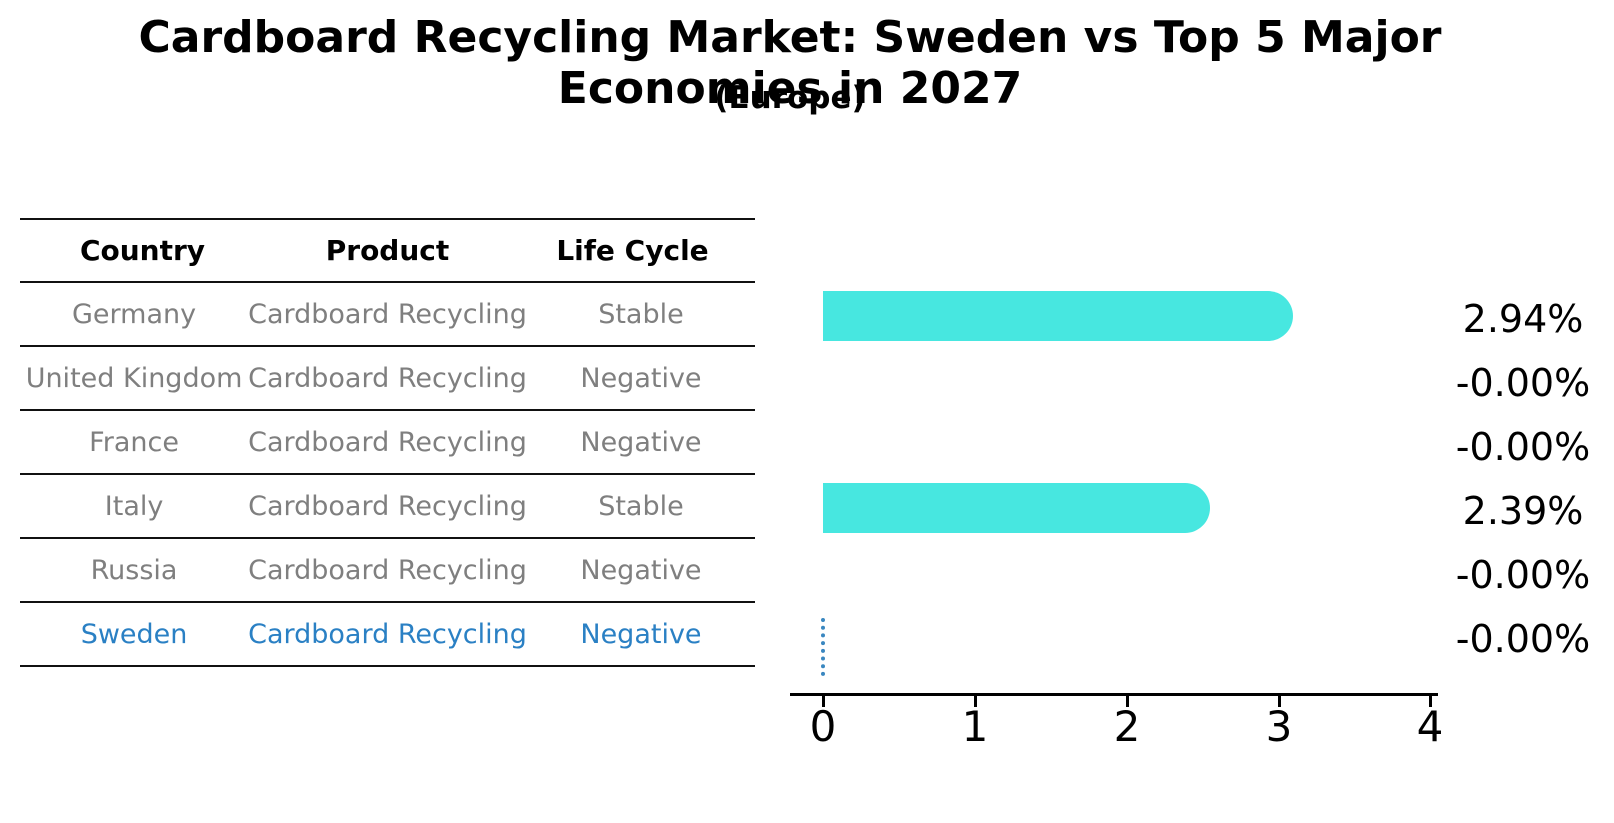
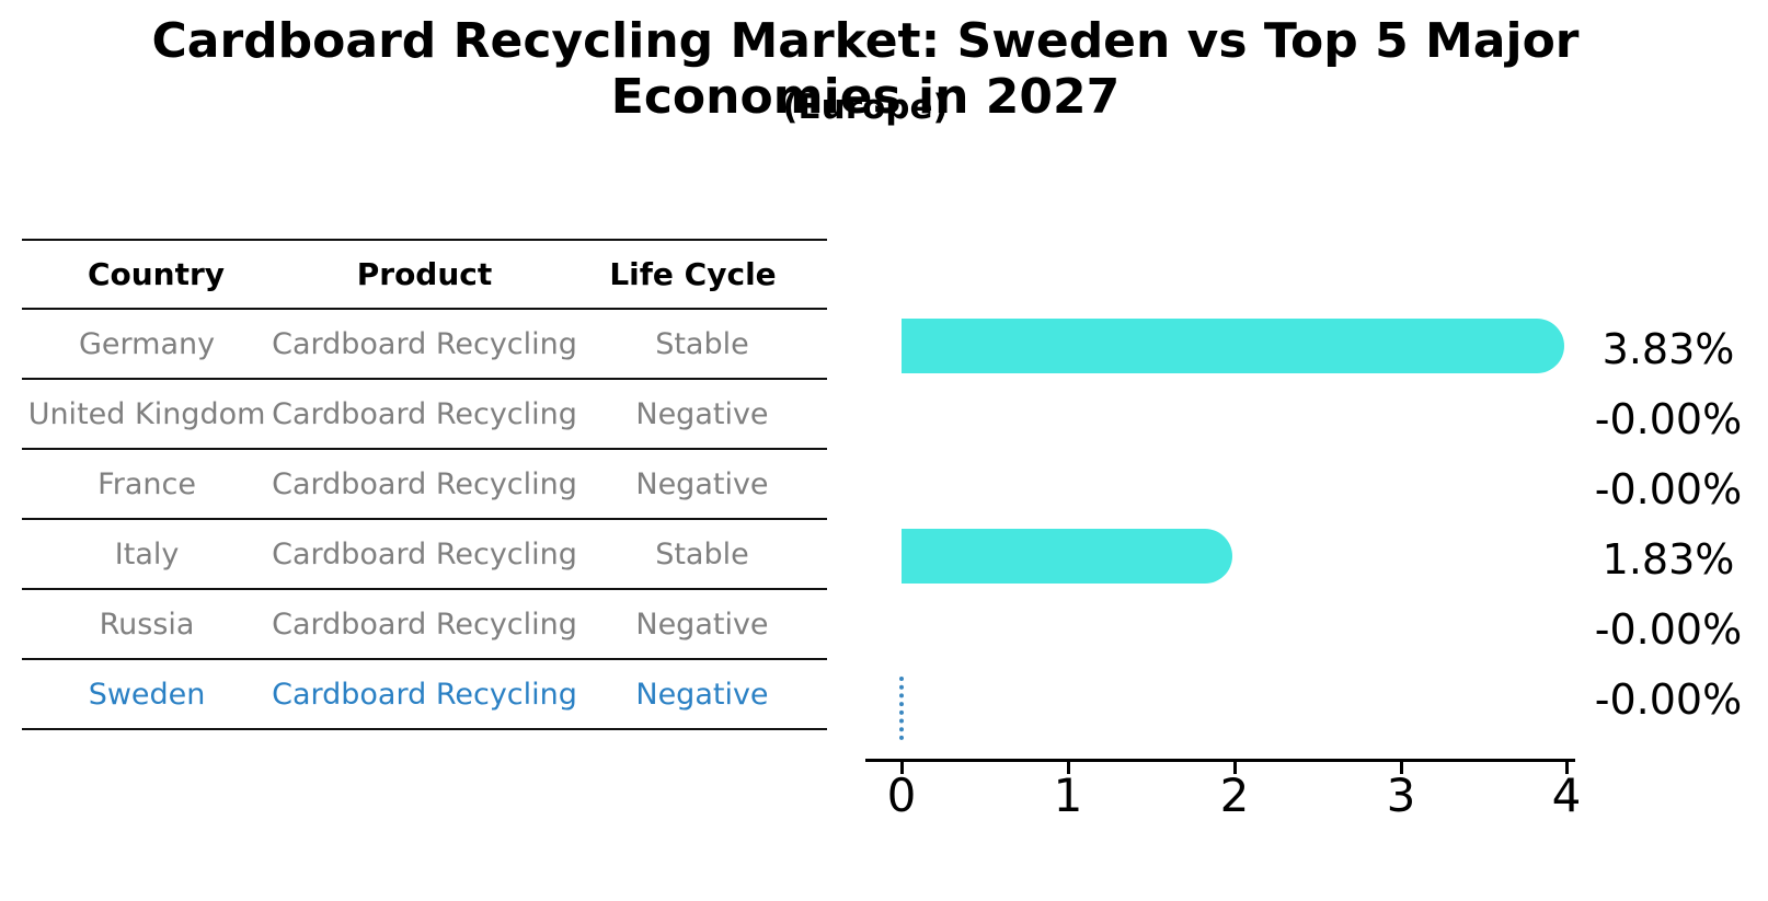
Germany: 2.94% -> 3.83%
Italy: 2.39% -> 1.83%
